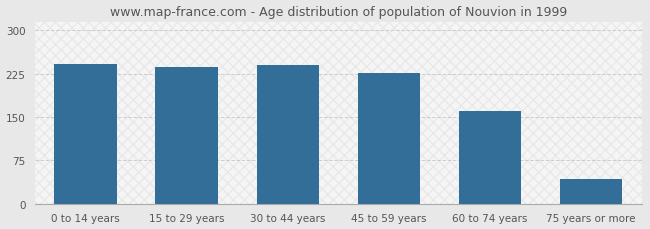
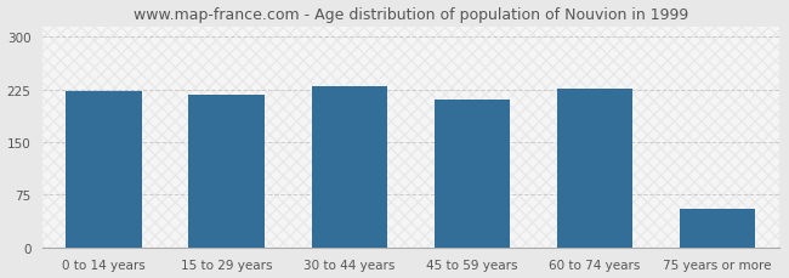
0 to 14 years: 242 -> 222
15 to 29 years: 237 -> 218
30 to 44 years: 240 -> 230
45 to 59 years: 226 -> 210
60 to 74 years: 161 -> 226
75 years or more: 43 -> 54
